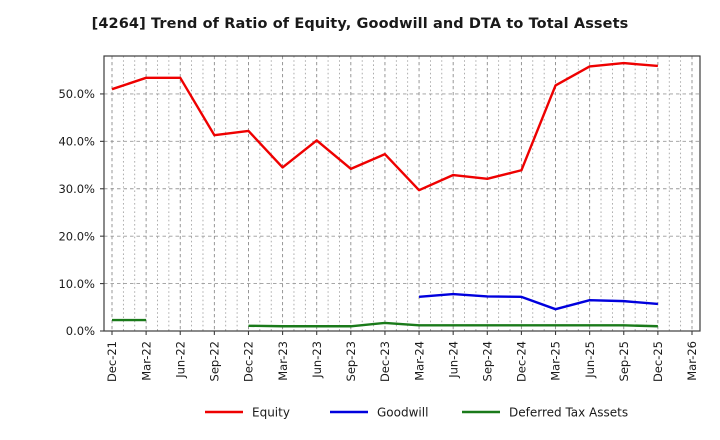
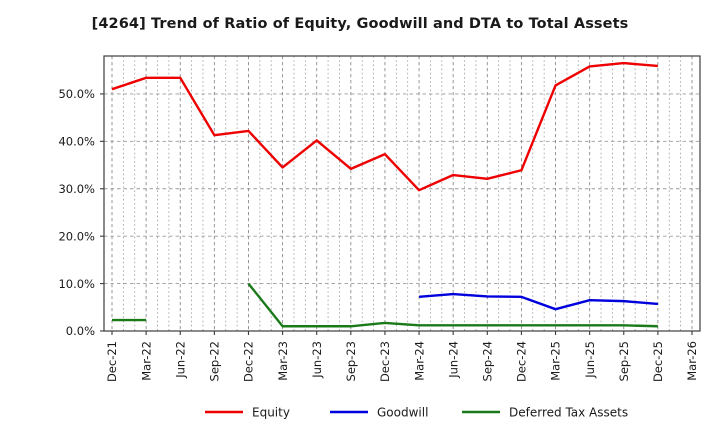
Deferred Tax Assets/Dec-22: 1% -> 10%
